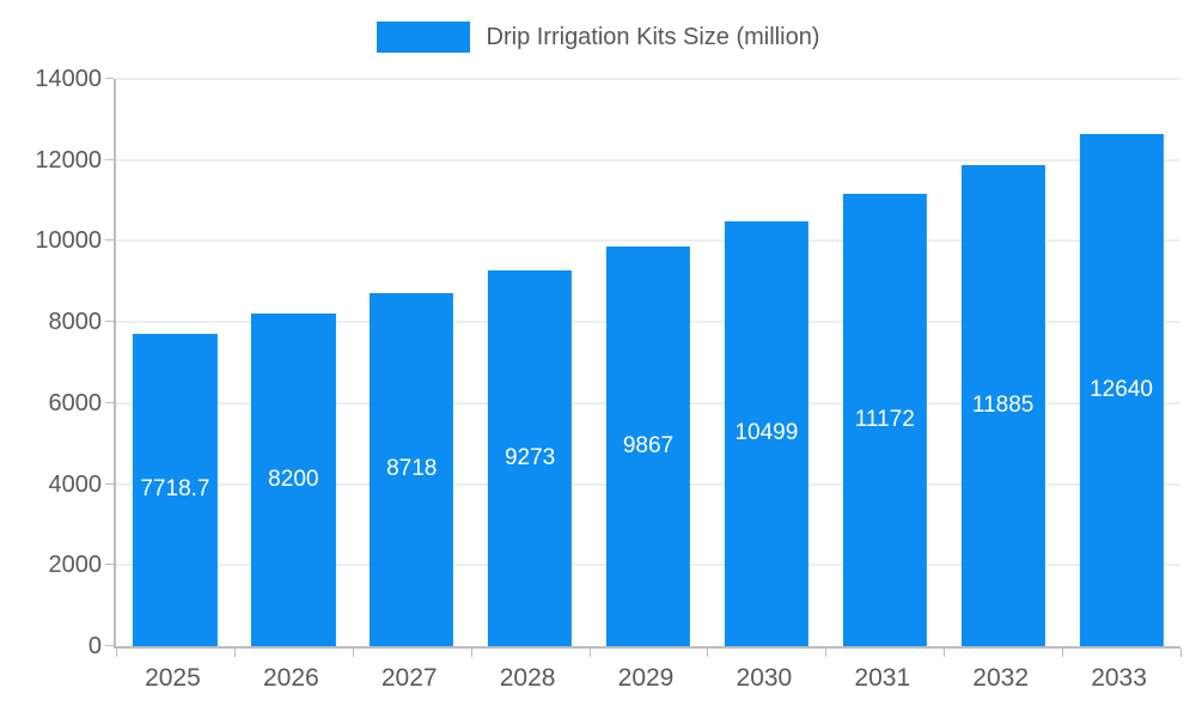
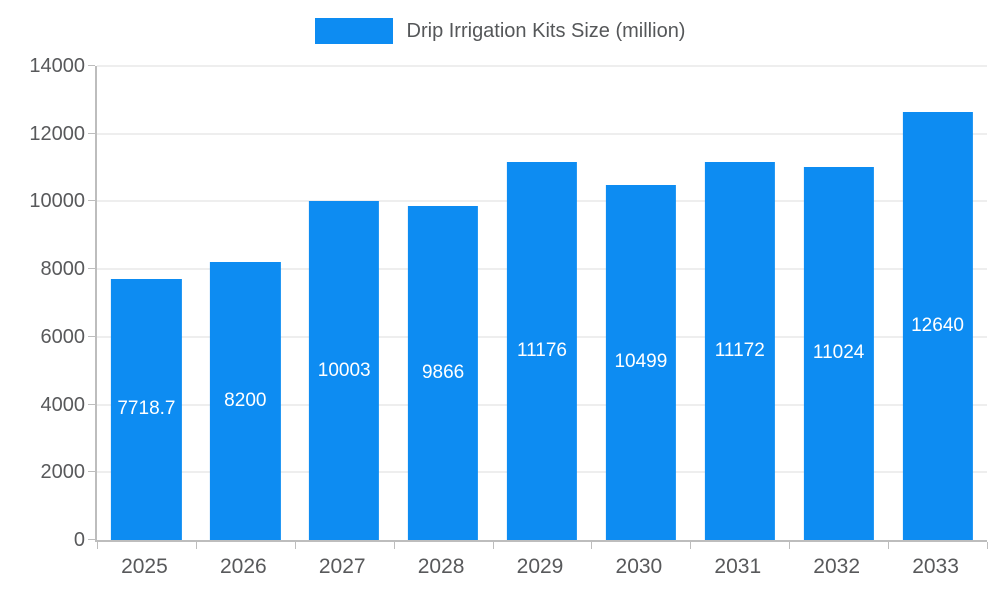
2027: 8718 -> 10003
2028: 9273 -> 9866
2029: 9867 -> 11176
2032: 11885 -> 11024
